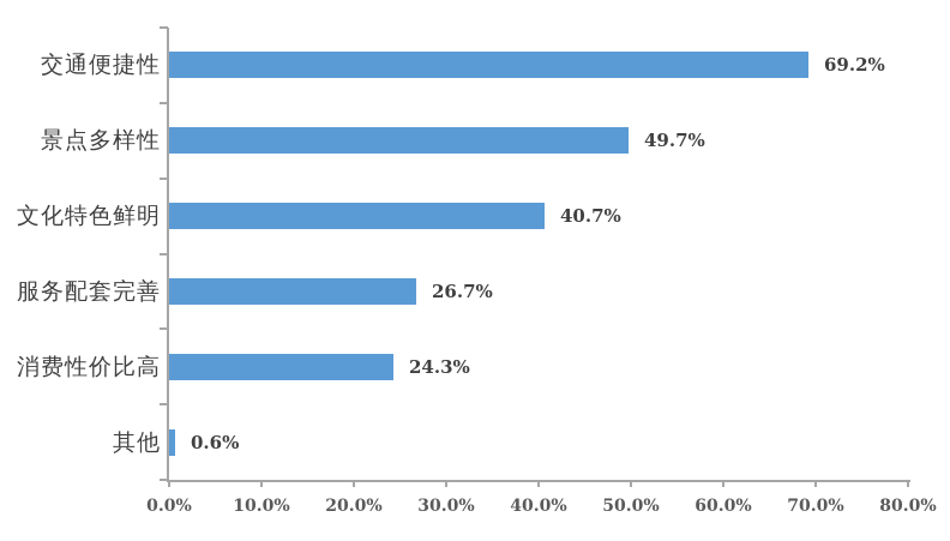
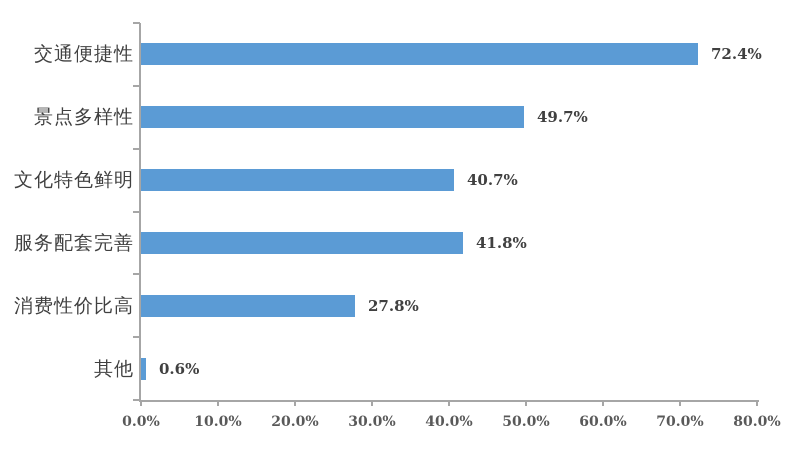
交通便捷性: 69.2% -> 72.4%
服务配套完善: 26.7% -> 41.8%
消费性价比高: 24.3% -> 27.8%
